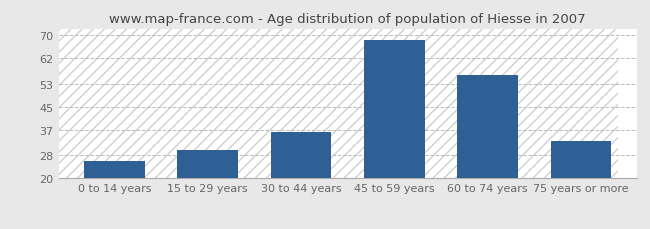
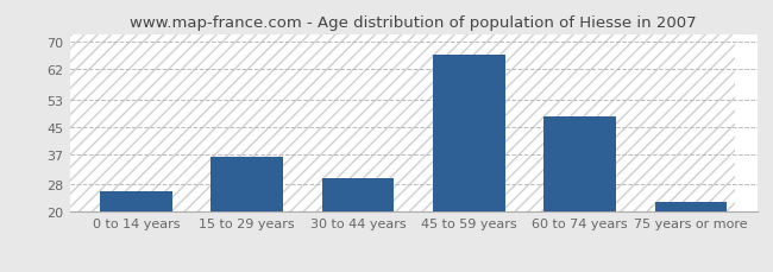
15 to 29 years: 30 -> 36
30 to 44 years: 36 -> 30
45 to 59 years: 68 -> 66
60 to 74 years: 56 -> 48
75 years or more: 33 -> 23
